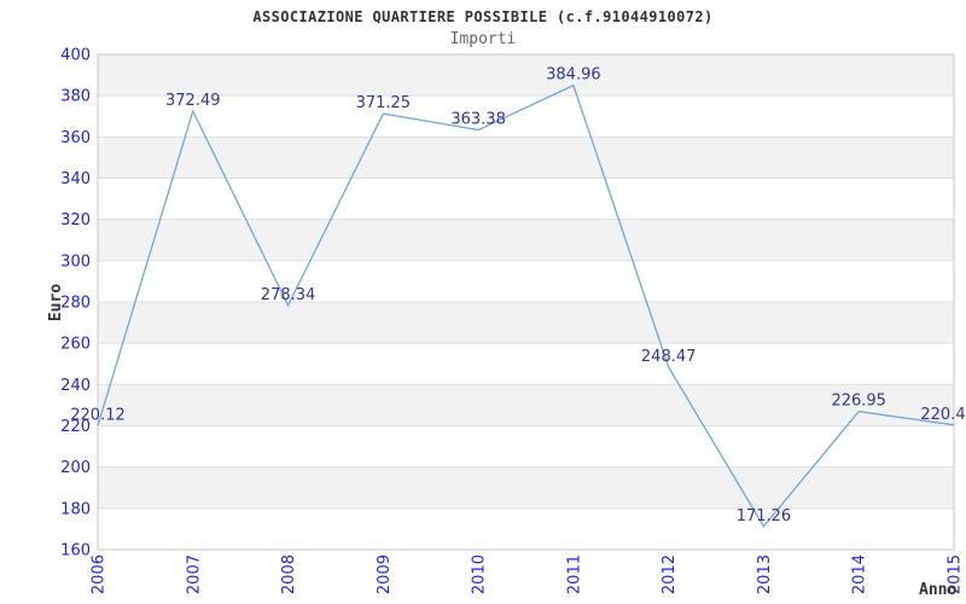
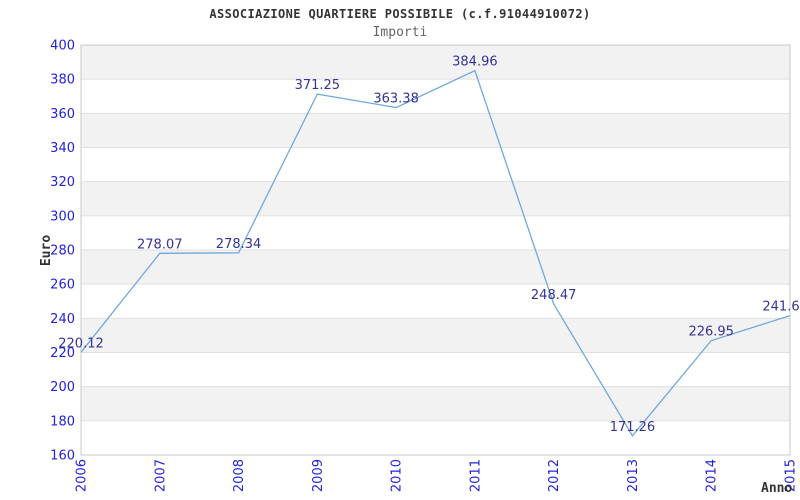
2007: 372.49 -> 278.07
2015: 220.4 -> 241.6
